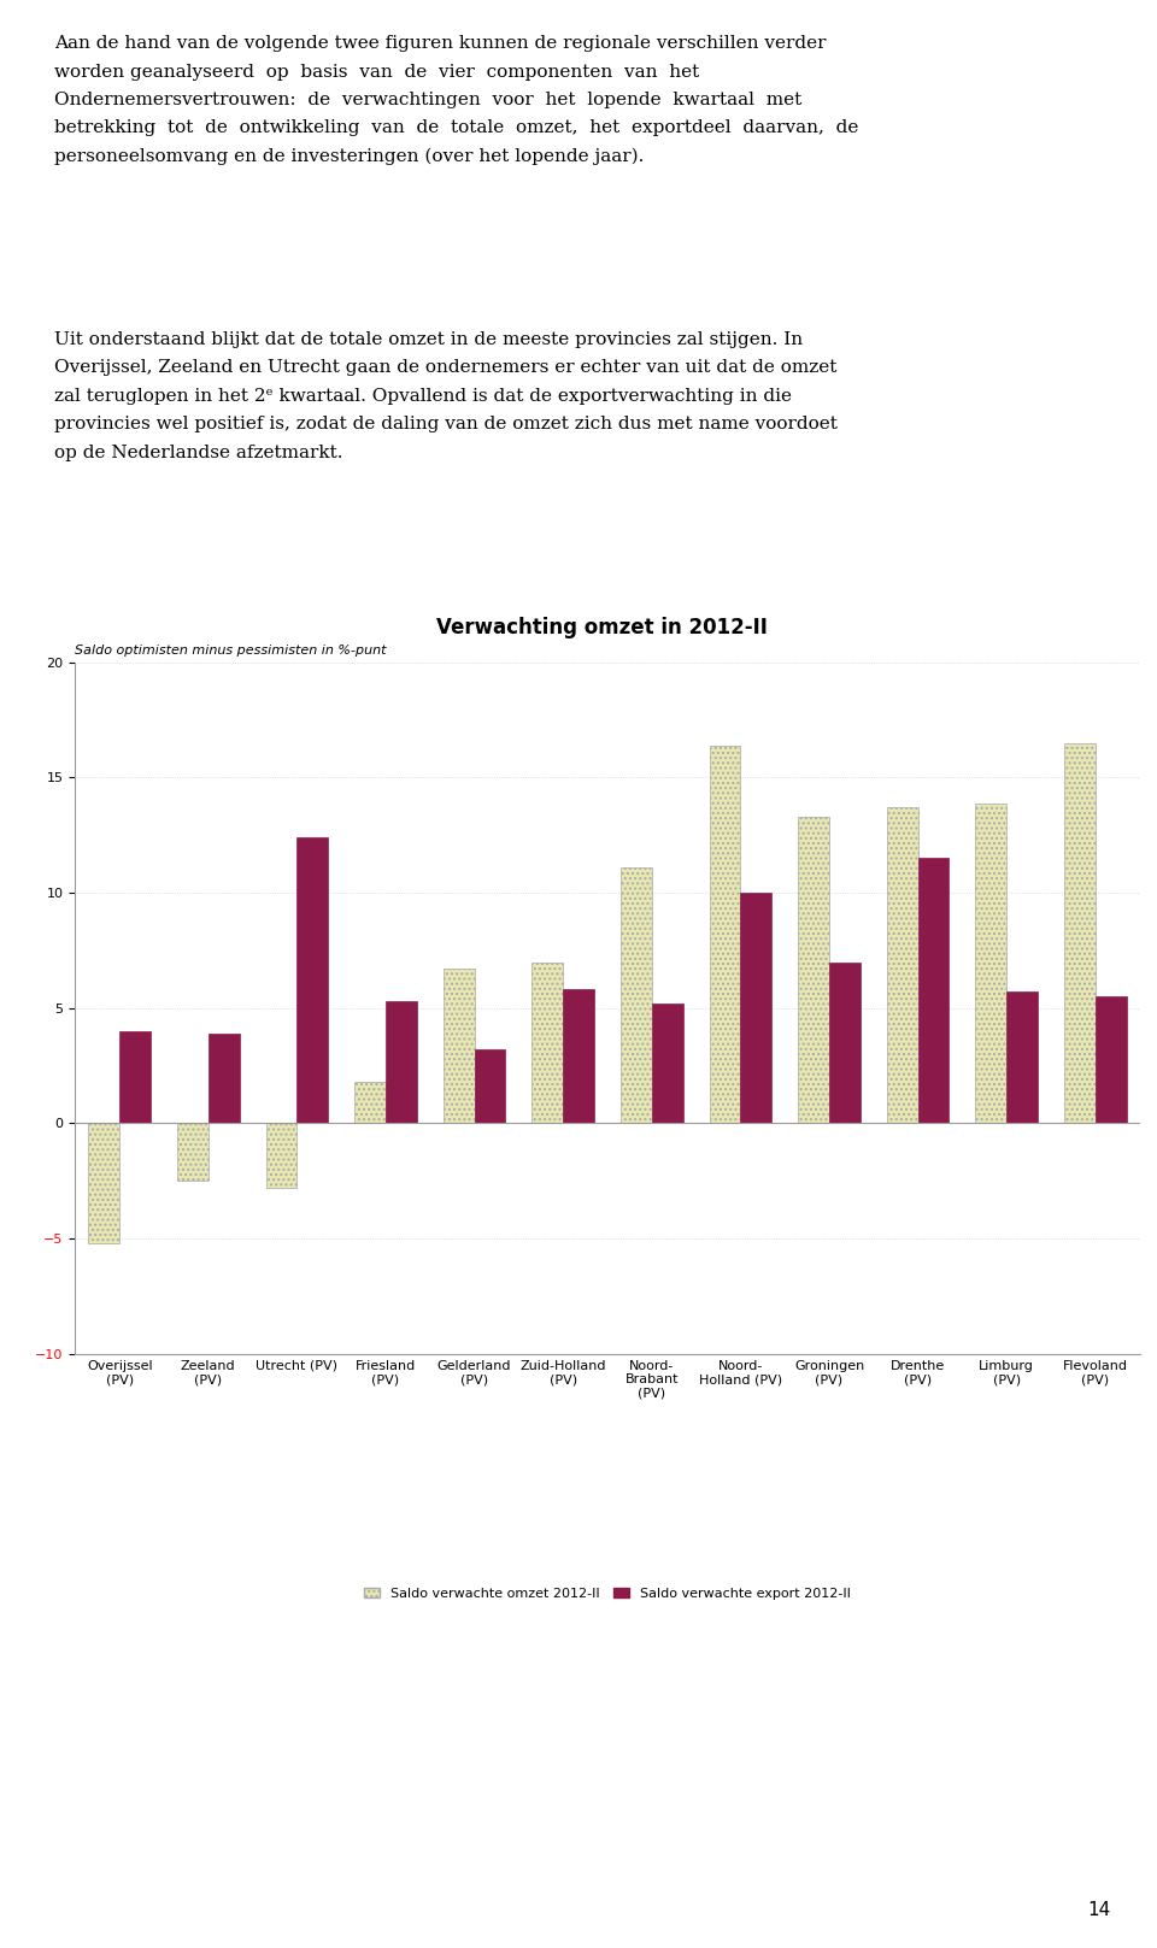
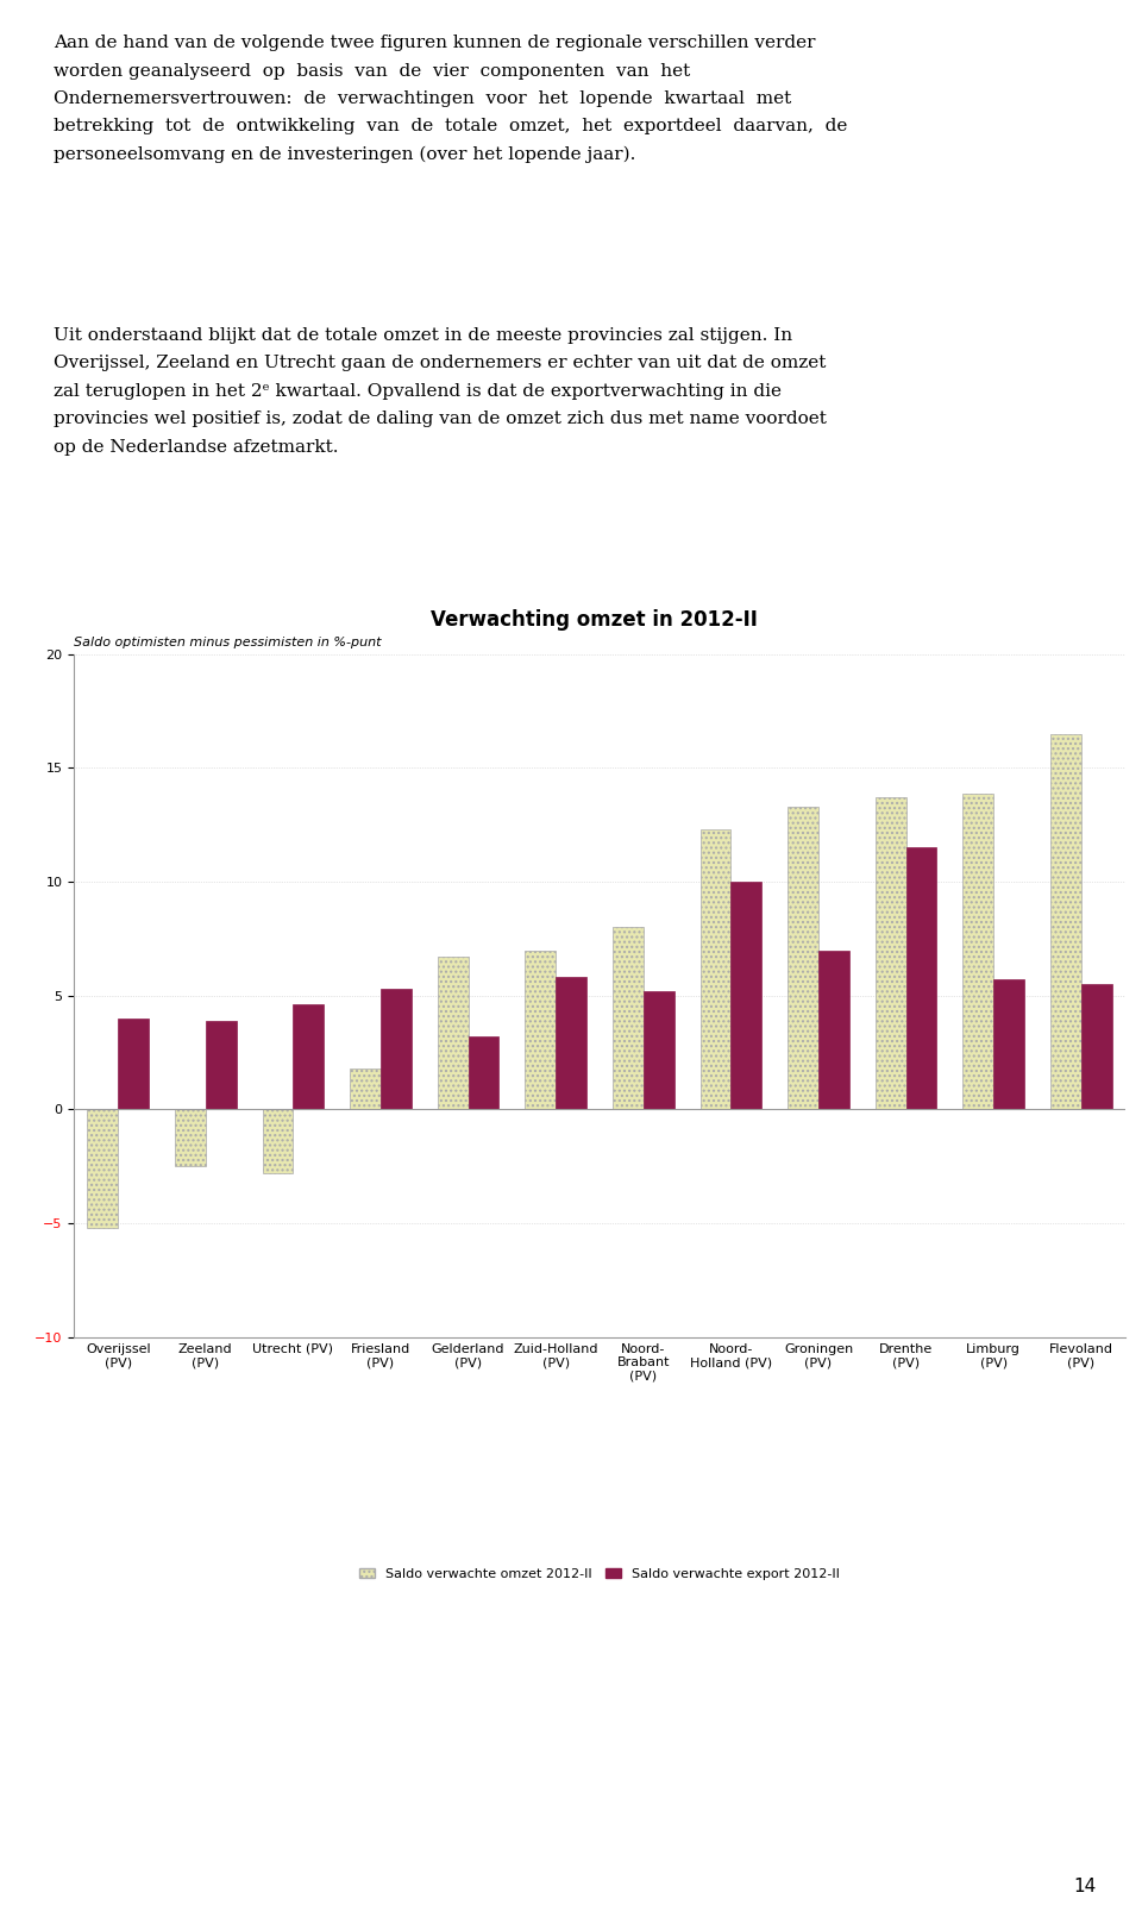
Saldo verwachte export 2012-II/Utrecht (PV): 12.4 -> 4.6
Saldo verwachte omzet 2012-II/Noord- Brabant (PV): 11.1 -> 8.0
Saldo verwachte omzet 2012-II/Noord- Holland (PV): 16.4 -> 12.3
